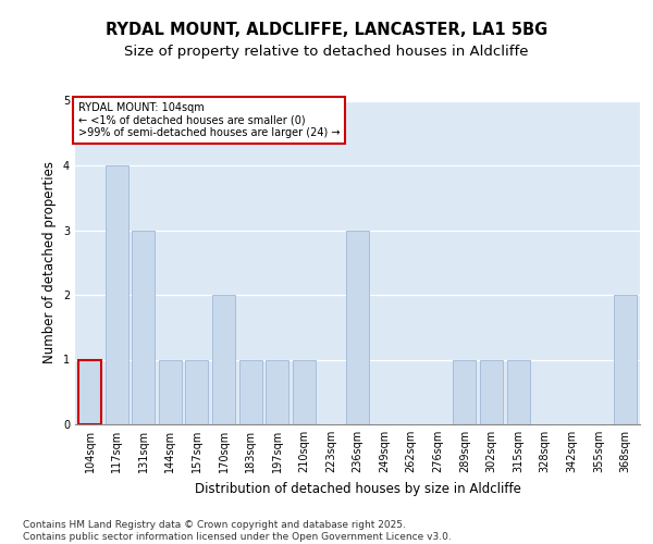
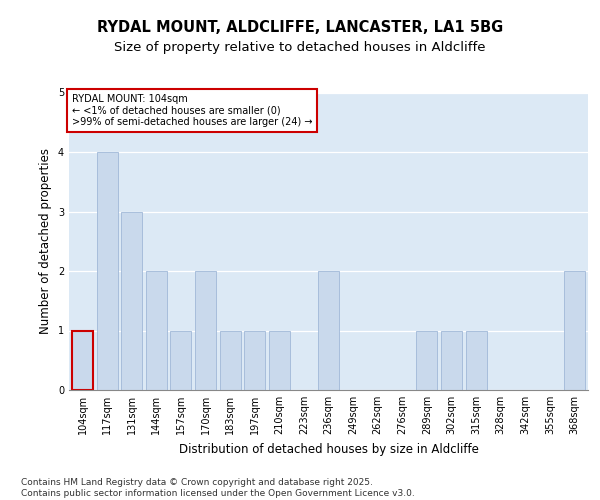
144sqm: 1 -> 2
236sqm: 3 -> 2
